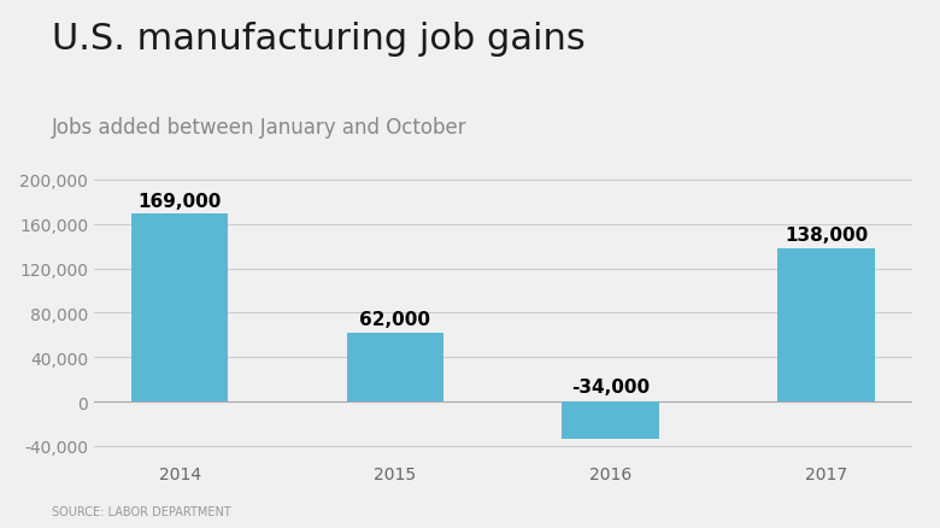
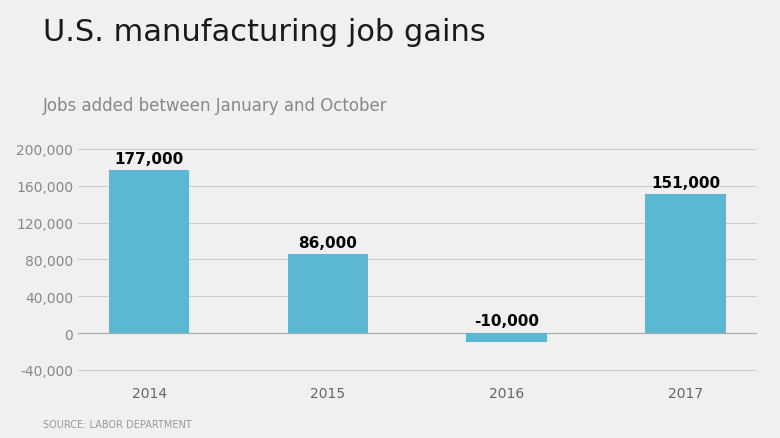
2014: 169,000 -> 177,000
2015: 62,000 -> 86,000
2016: -34,000 -> -10,000
2017: 138,000 -> 151,000
